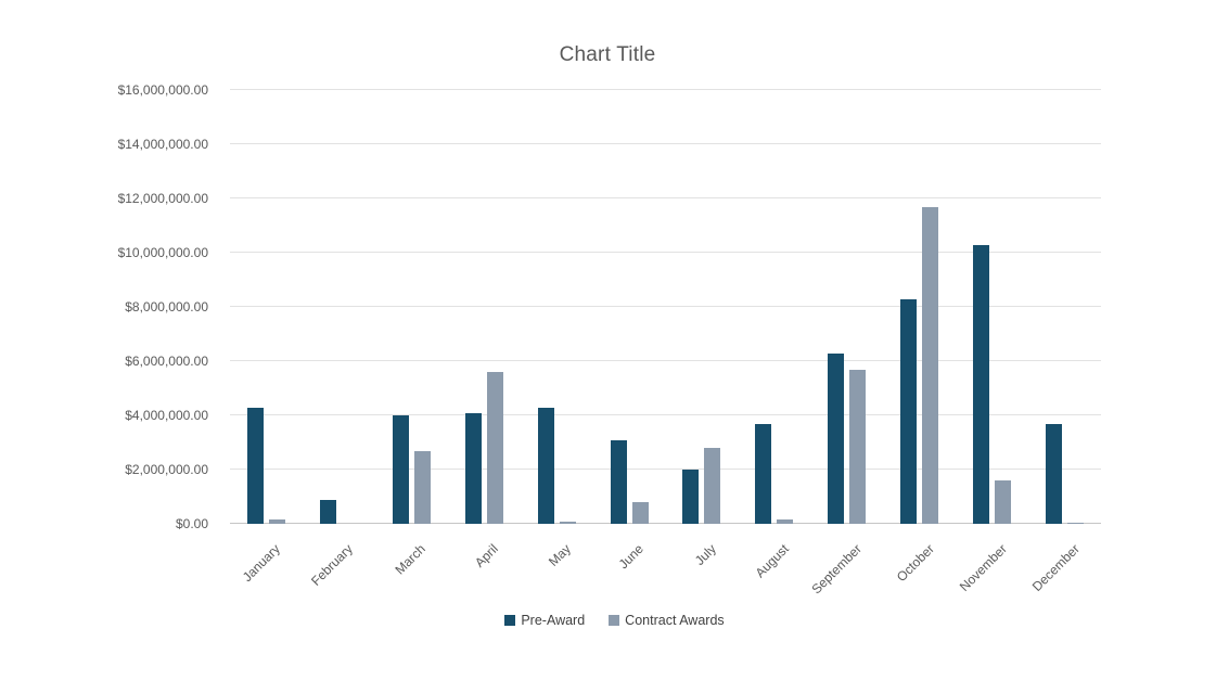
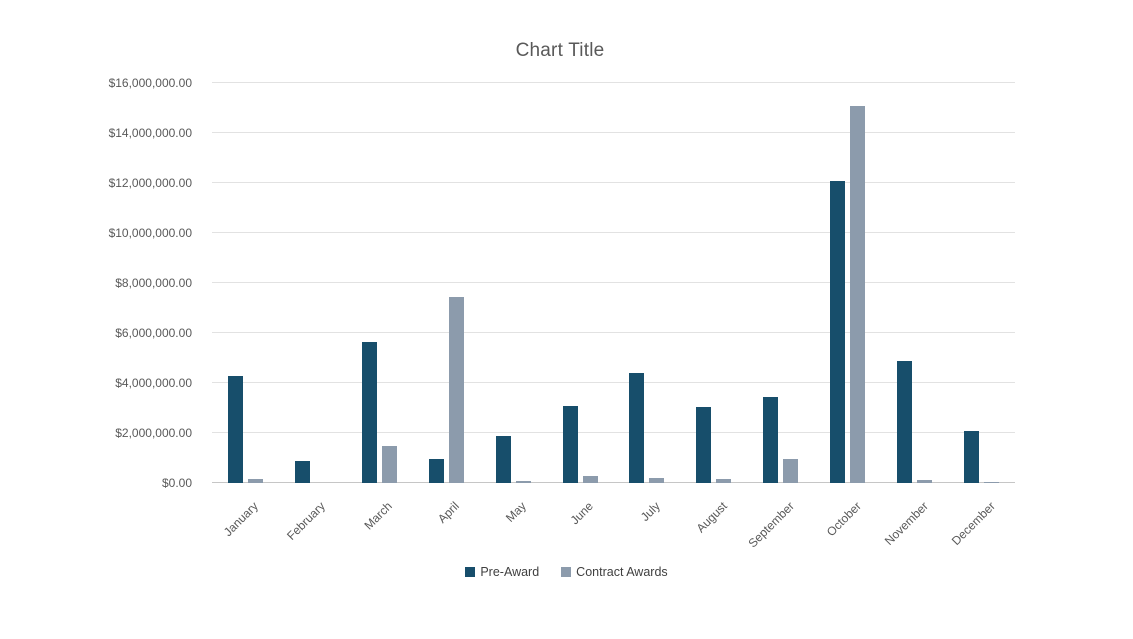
Pre-Award/March: $4000000 -> $5600000
Contract Awards/March: $2700000 -> $1500000
Pre-Award/April: $4100000 -> $1000000
Contract Awards/April: $5600000 -> $7400000
Pre-Award/May: $4300000 -> $1900000
Contract Awards/June: $800000 -> $300000
Pre-Award/July: $2000000 -> $4400000
Contract Awards/July: $2800000 -> $200000
Pre-Award/August: $3700000 -> $3000000
Pre-Award/September: $6300000 -> $3400000
Contract Awards/September: $5700000 -> $1000000
Pre-Award/October: $8300000 -> $12100000
Contract Awards/October: $11700000 -> $15100000
Pre-Award/November: $10300000 -> $4900000
Contract Awards/November: $1600000 -> $100000
Pre-Award/December: $3700000 -> $2100000
